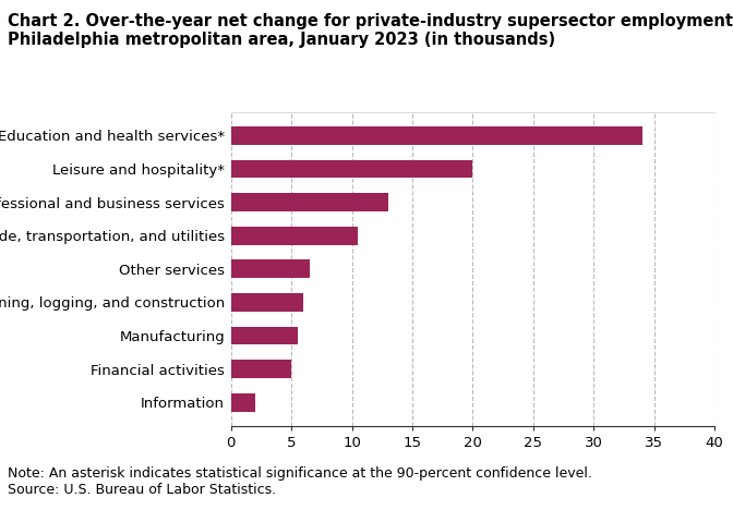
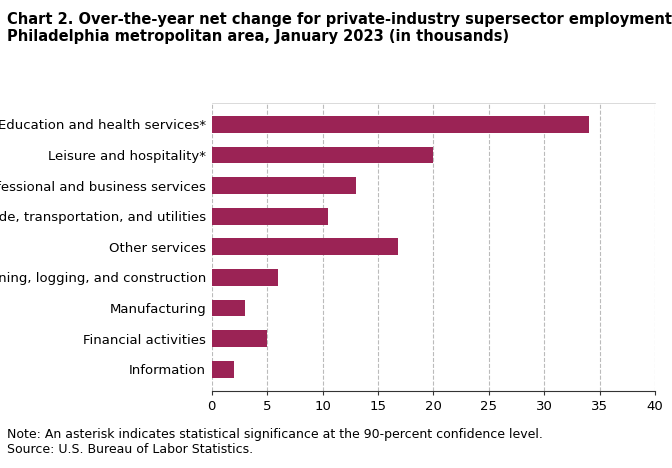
Other services: 6.5 -> 16.8
Manufacturing: 5.5 -> 3.0
